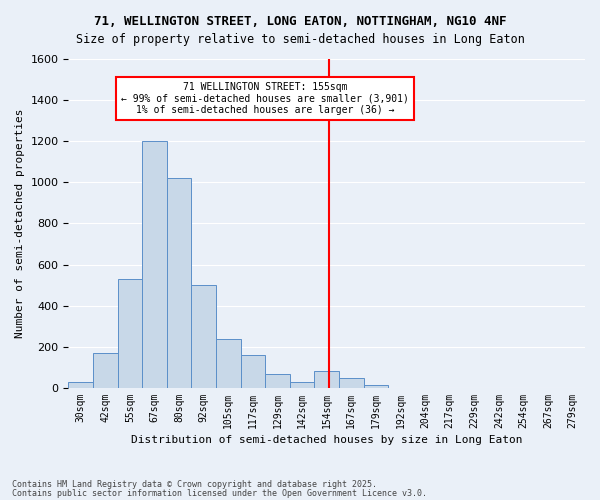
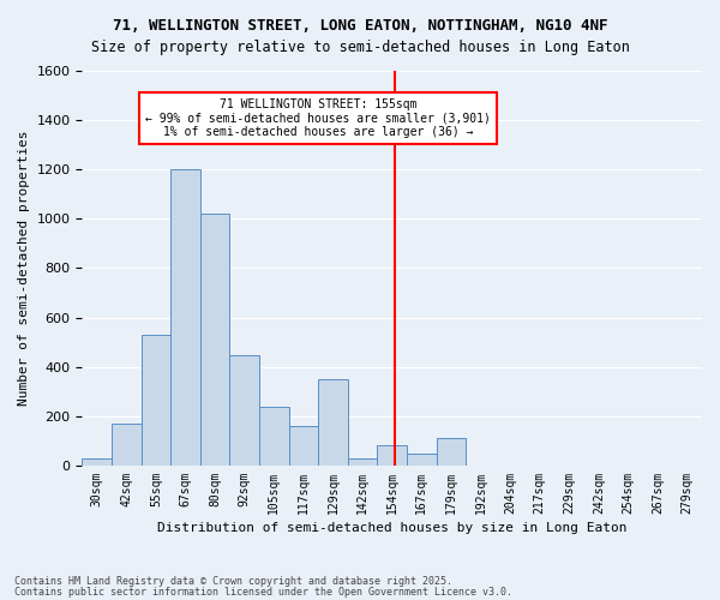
92sqm: 500 -> 445
129sqm: 70 -> 350
179sqm: 15 -> 110
